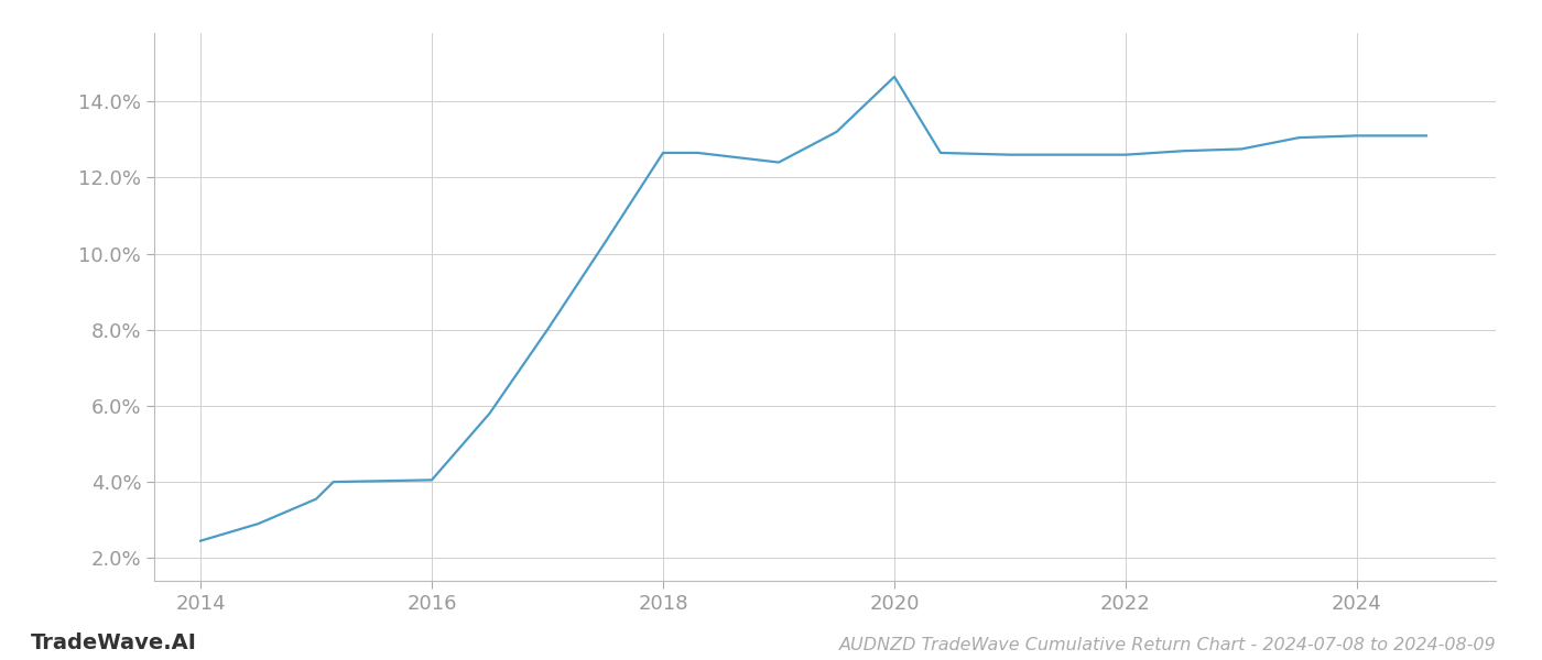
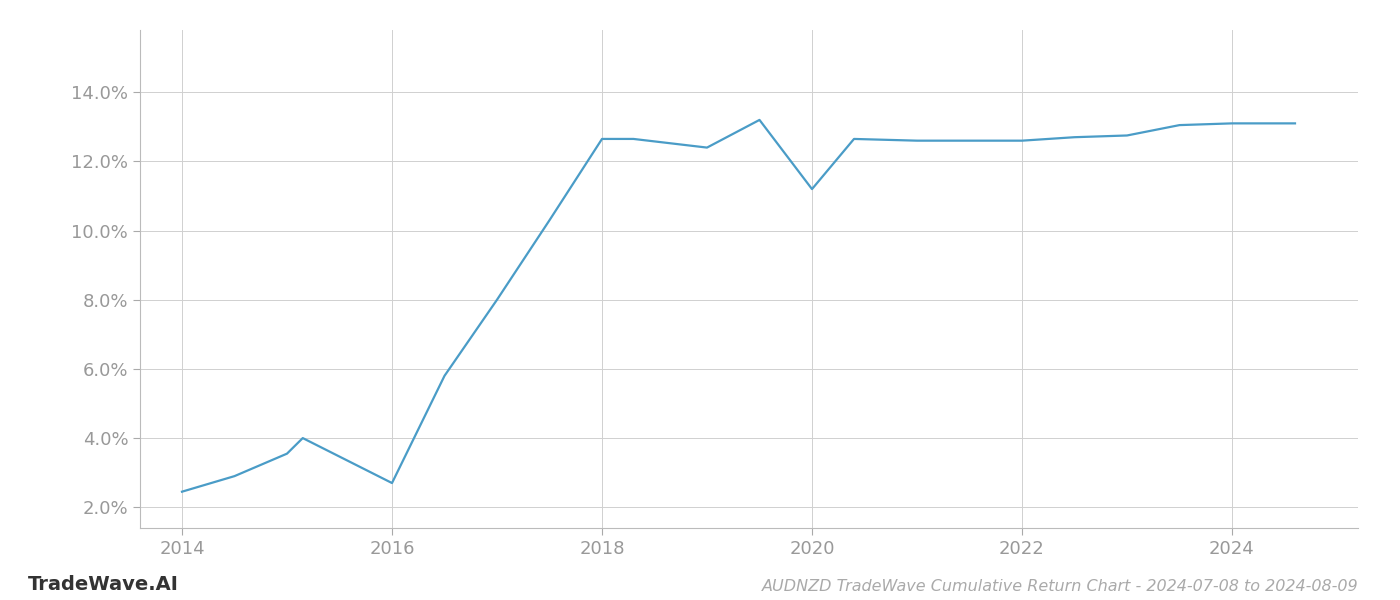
2016: 4.05% -> 2.70%
2020: 14.65% -> 11.20%
